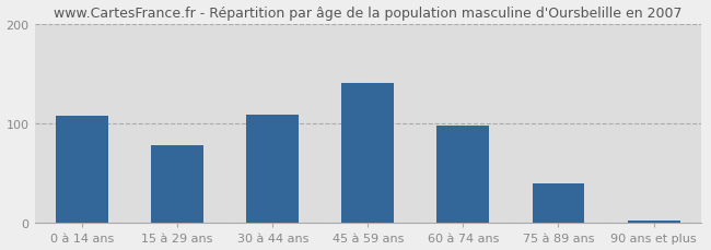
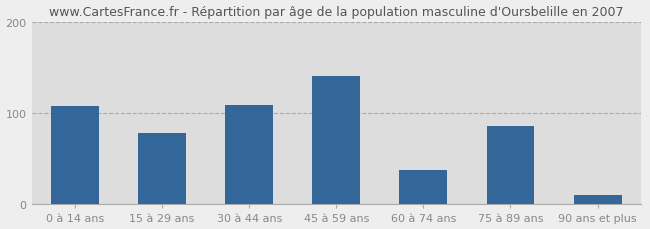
60 à 74 ans: 98 -> 38
75 à 89 ans: 40 -> 86
90 ans et plus: 3 -> 10
